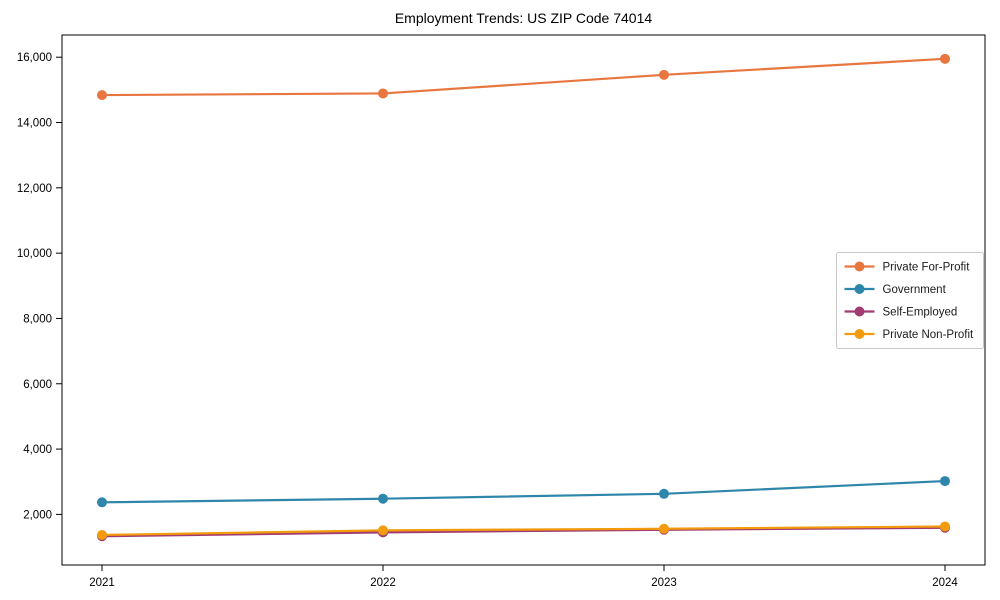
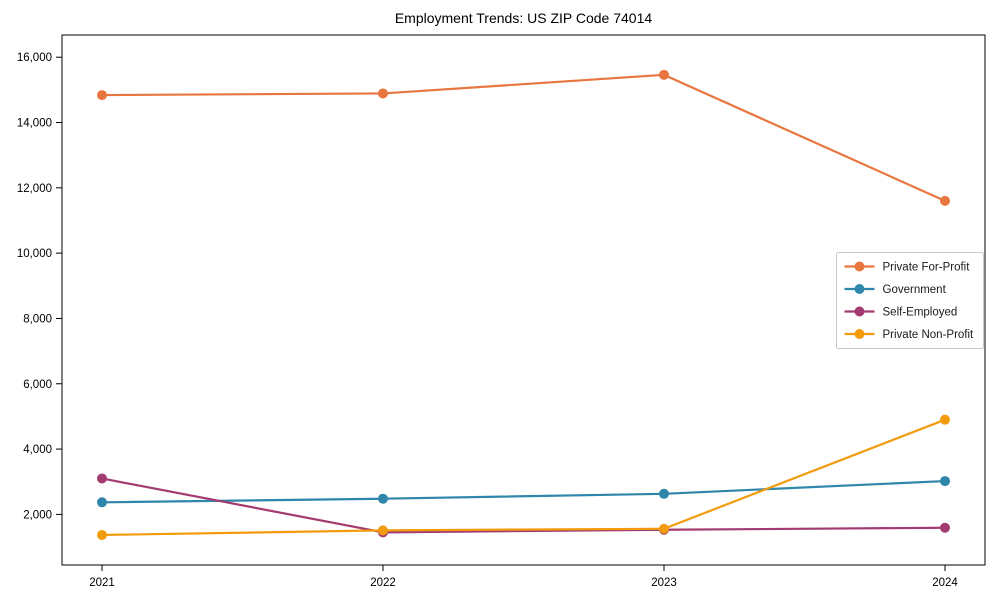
Self-Employed/2021: 1300 -> 3100
Private For-Profit/2024: 16000 -> 11600
Private Non-Profit/2024: 1600 -> 4900
